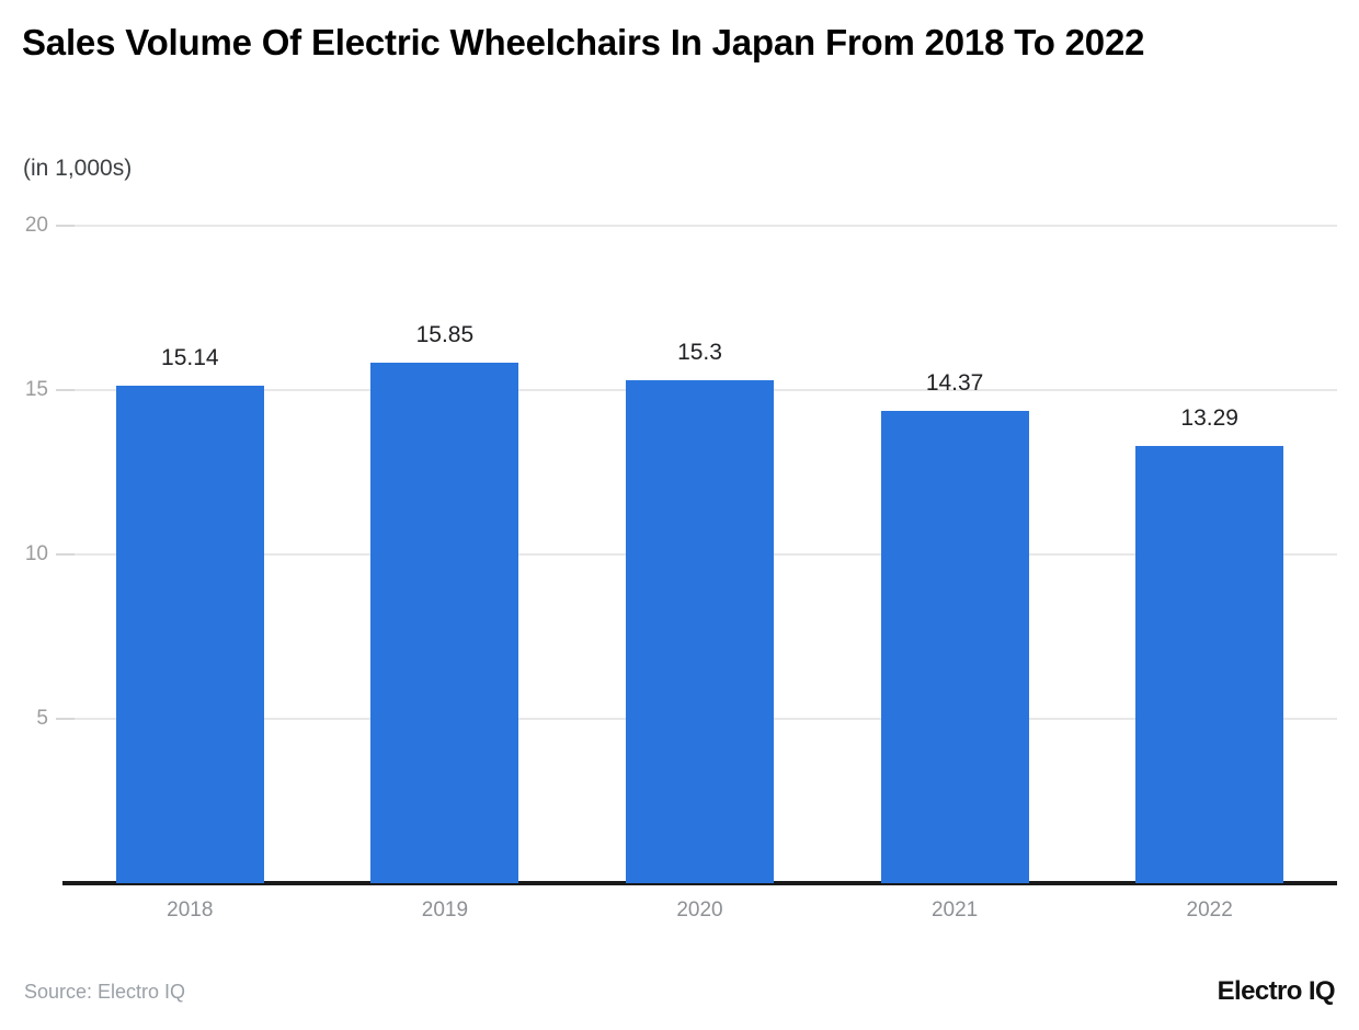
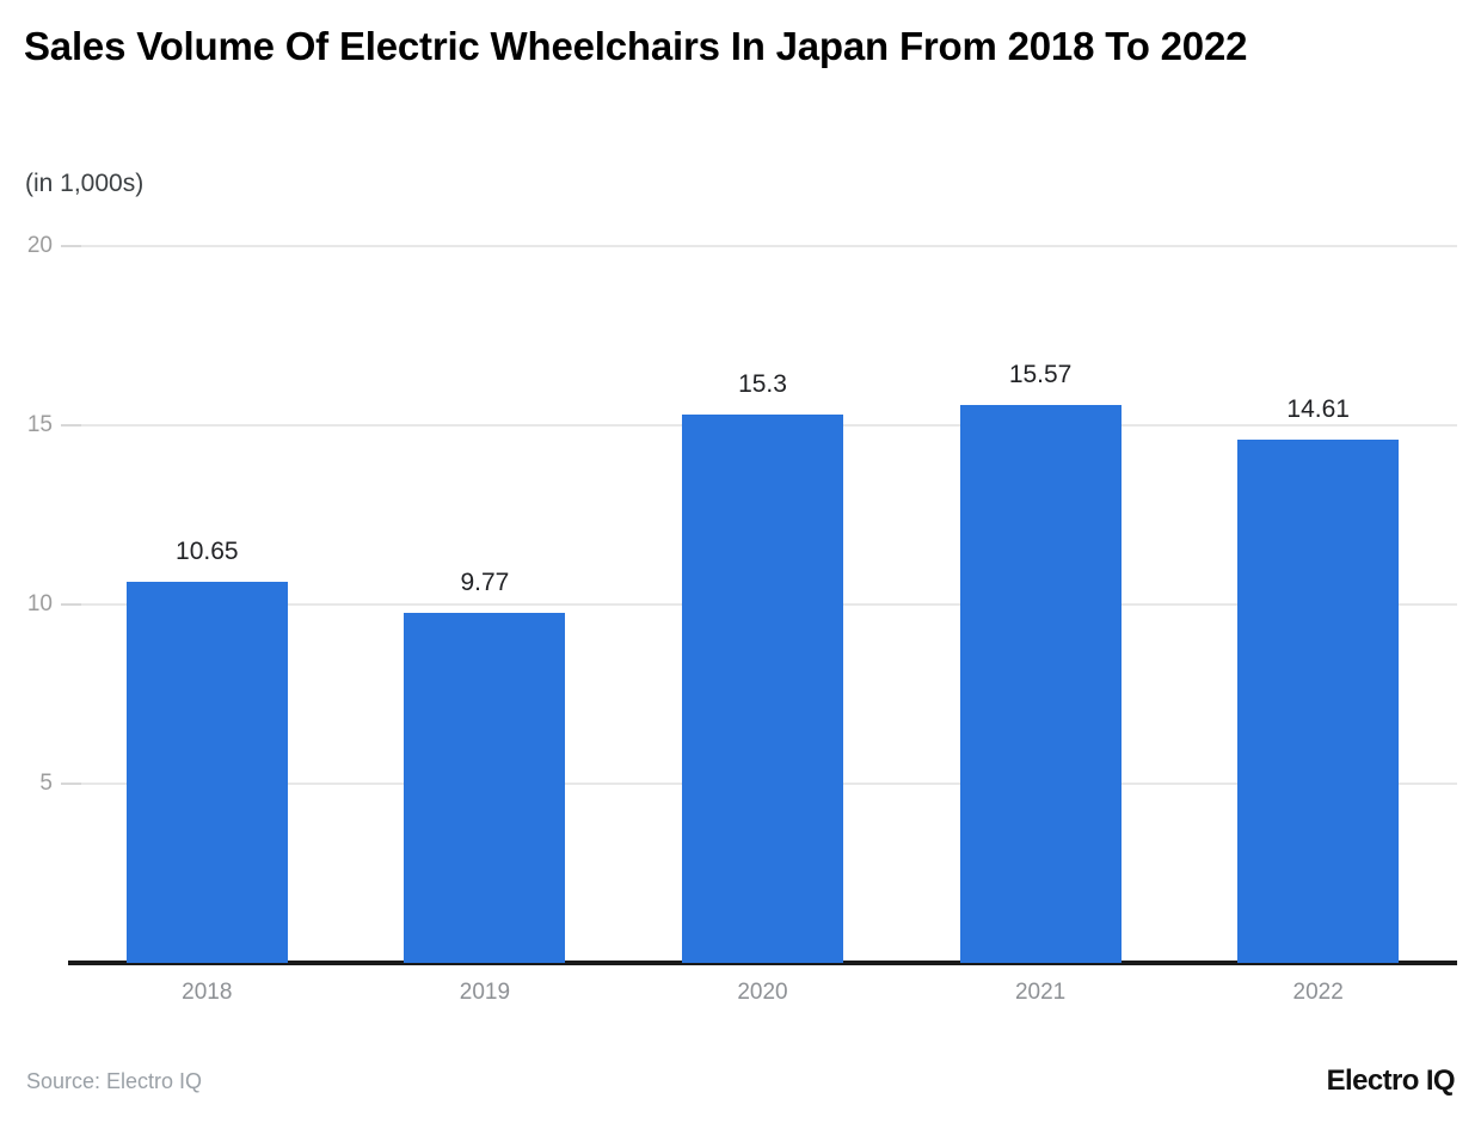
2018: 15.14 -> 10.65
2019: 15.85 -> 9.77
2021: 14.37 -> 15.57
2022: 13.29 -> 14.61
